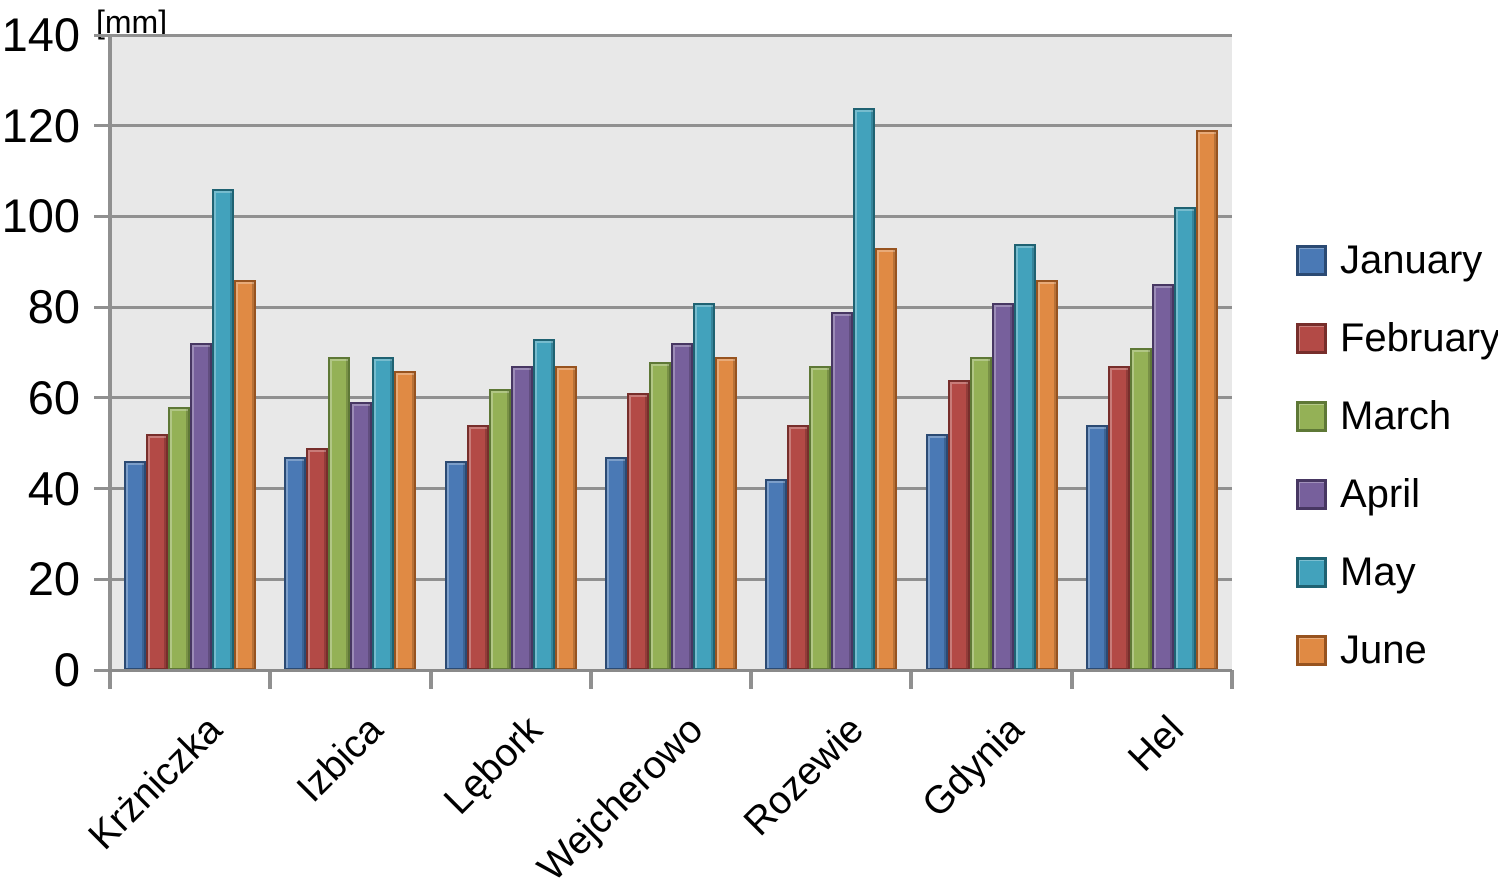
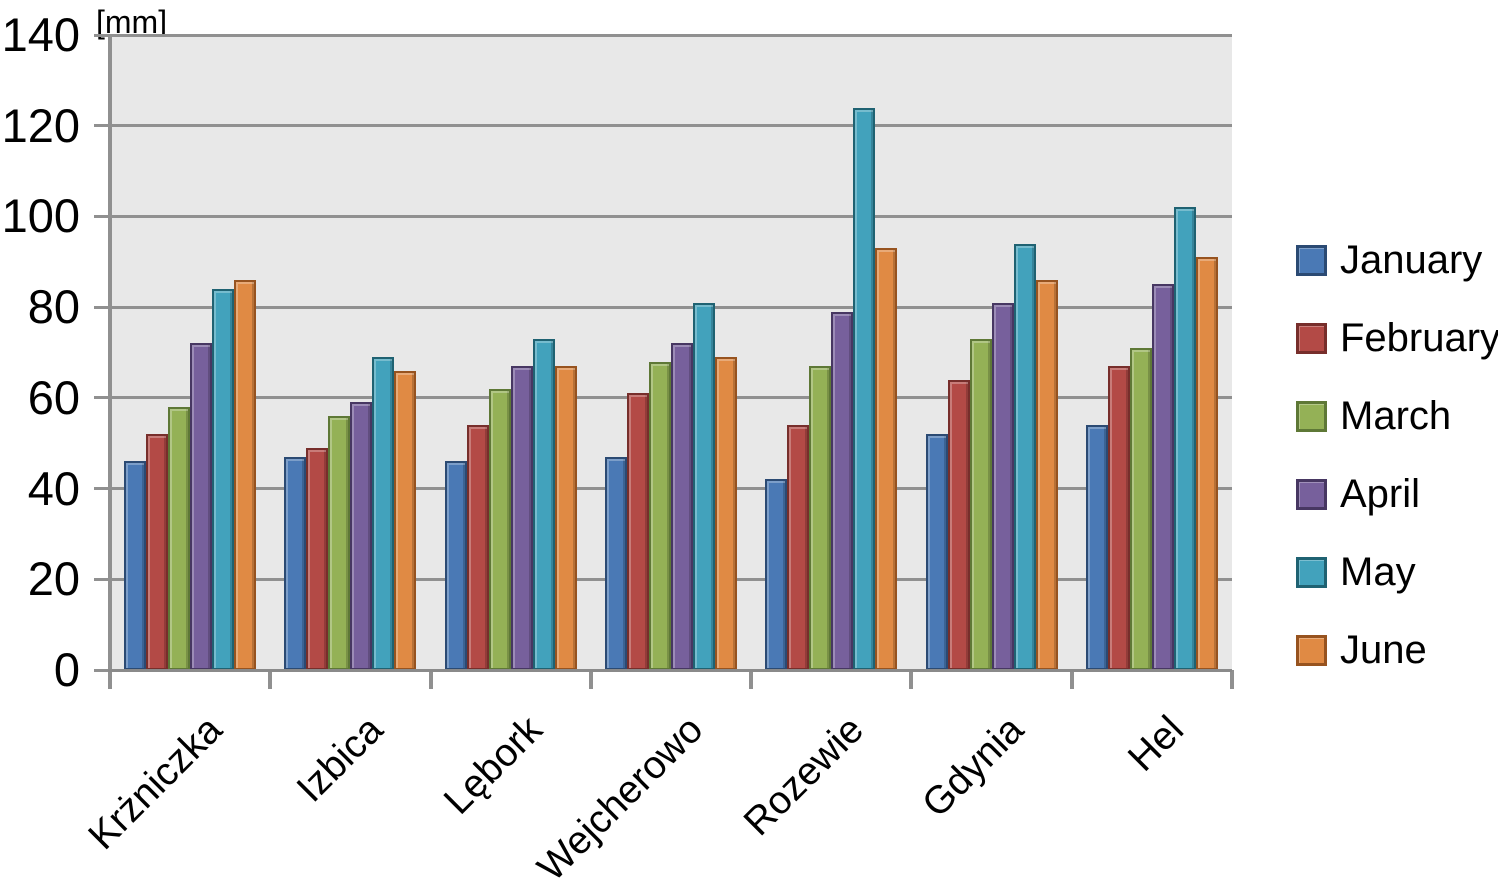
May/Krżniczka: 106 -> 84
March/Izbica: 69 -> 56
March/Gdynia: 69 -> 73
June/Hel: 119 -> 91
